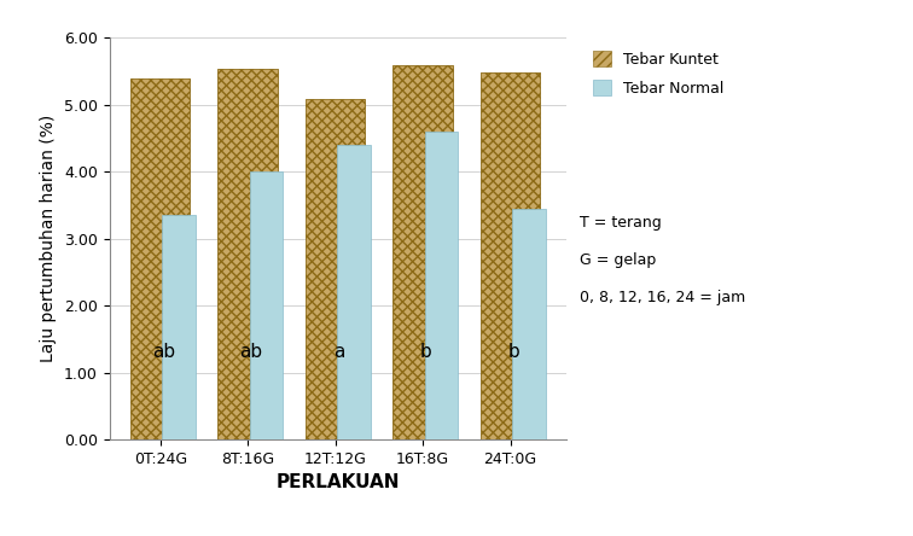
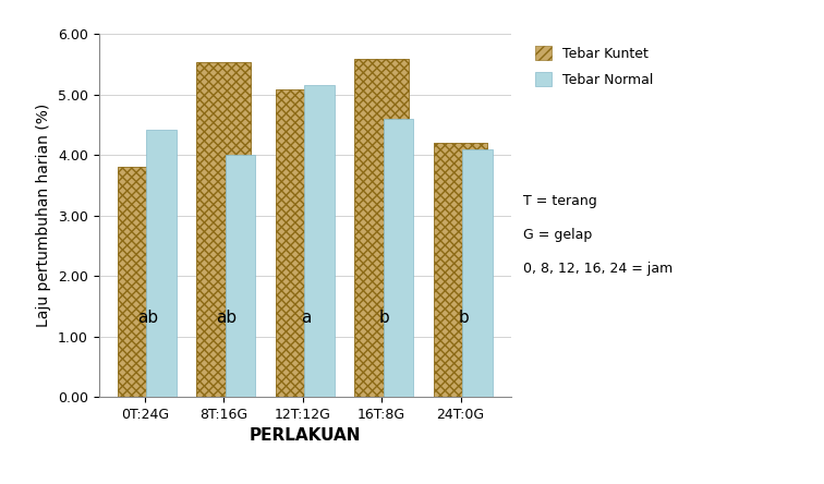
Tebar Kuntet/0T:24G: 5.38 -> 3.80
Tebar Normal/0T:24G: 3.35 -> 4.42
Tebar Normal/12T:12G: 4.40 -> 5.16
Tebar Kuntet/24T:0G: 5.48 -> 4.20
Tebar Normal/24T:0G: 3.45 -> 4.10
